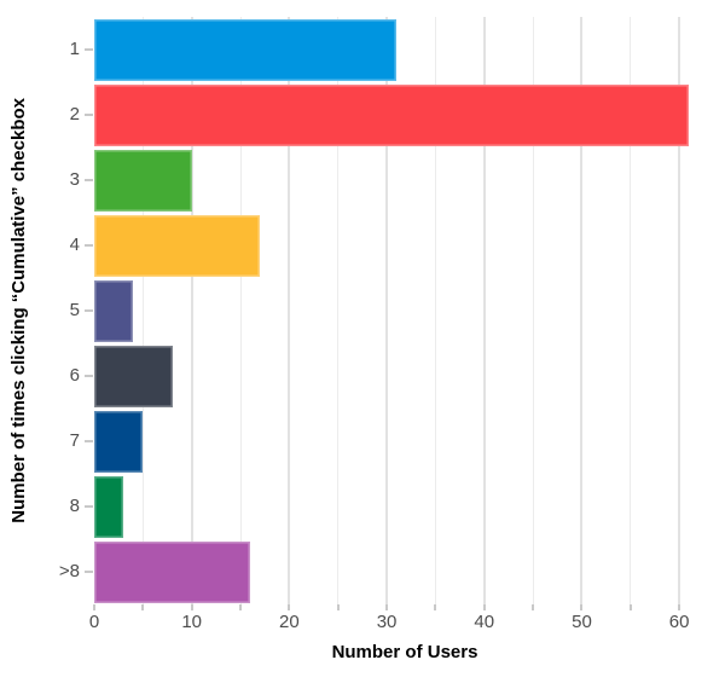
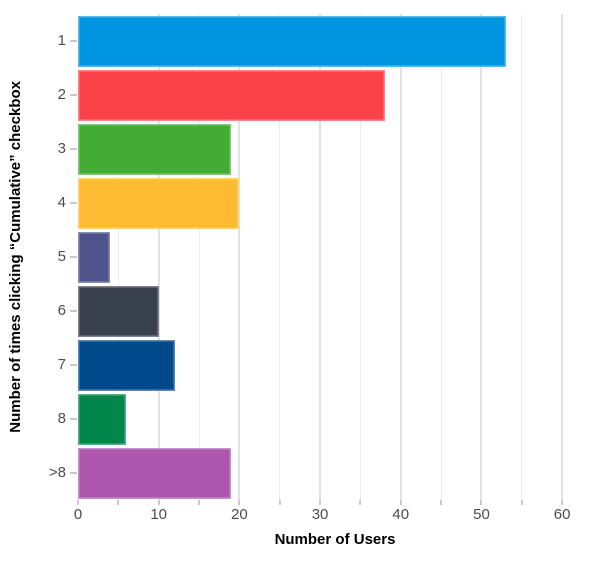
1: 31 -> 53
2: 61 -> 38
3: 10 -> 19
4: 17 -> 20
6: 8 -> 10
7: 5 -> 12
8: 3 -> 6
>8: 16 -> 19
